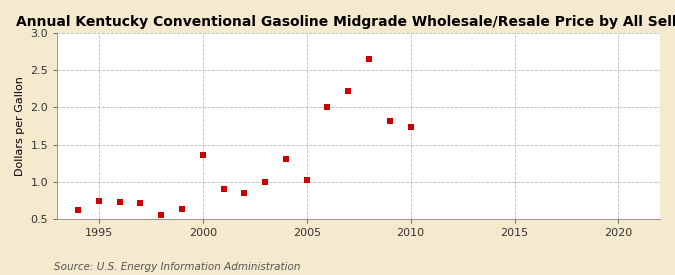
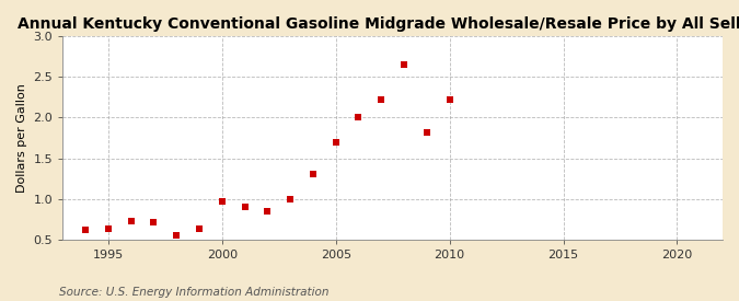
1995: 0.74 -> 0.64
2000: 1.36 -> 0.97
2005: 1.02 -> 1.69
2010: 1.74 -> 2.22
